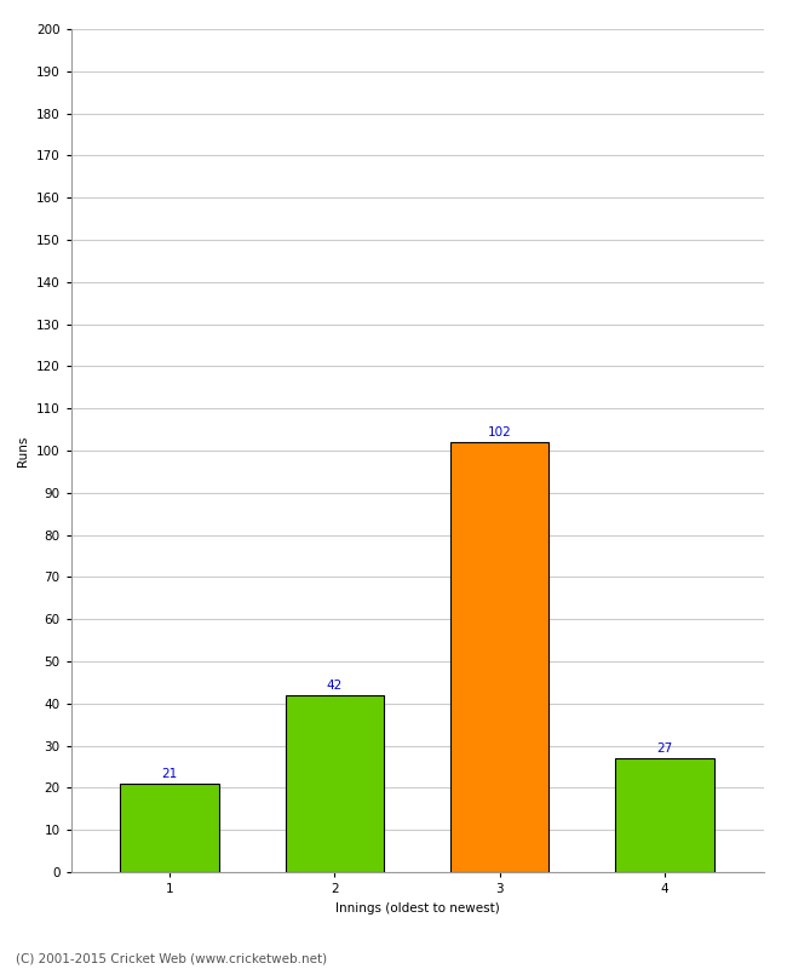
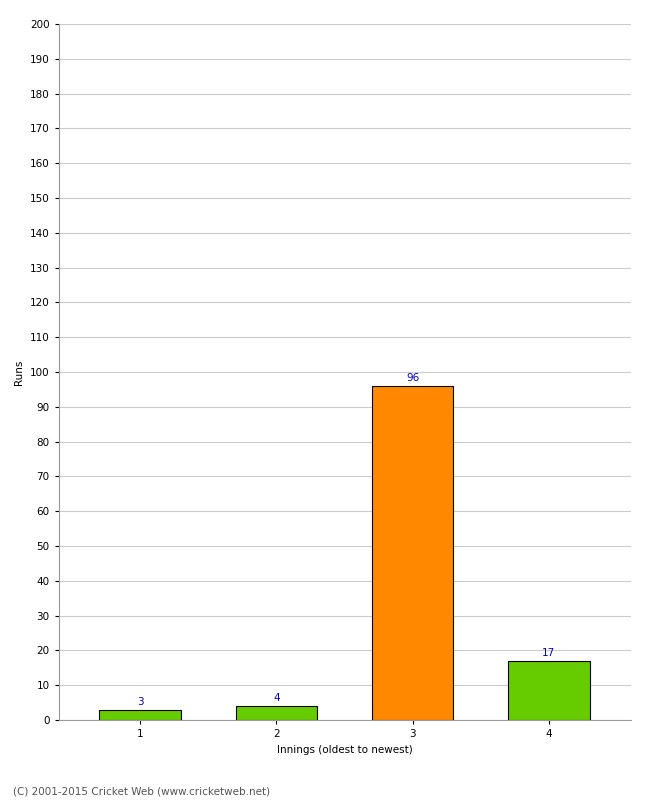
1: 21 -> 3
2: 42 -> 4
3: 102 -> 96
4: 27 -> 17
